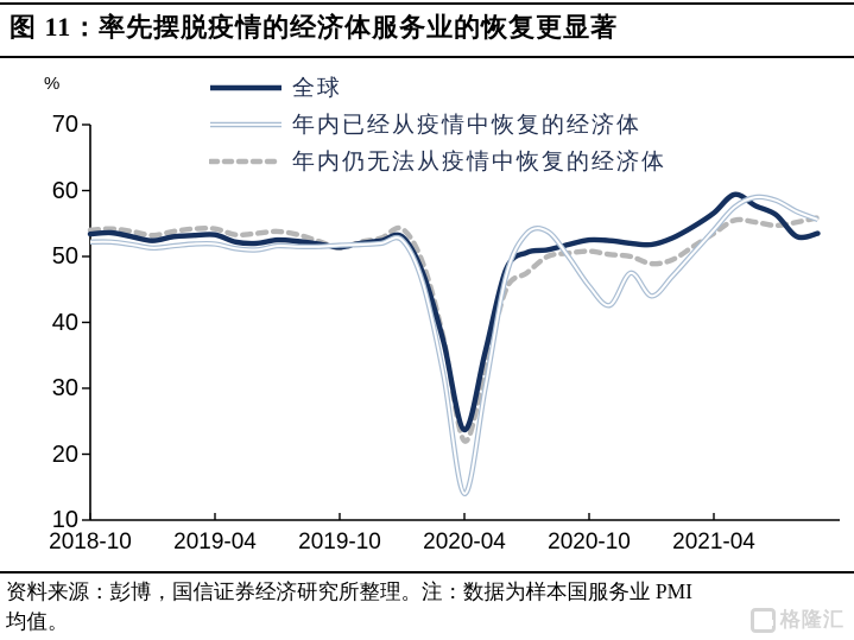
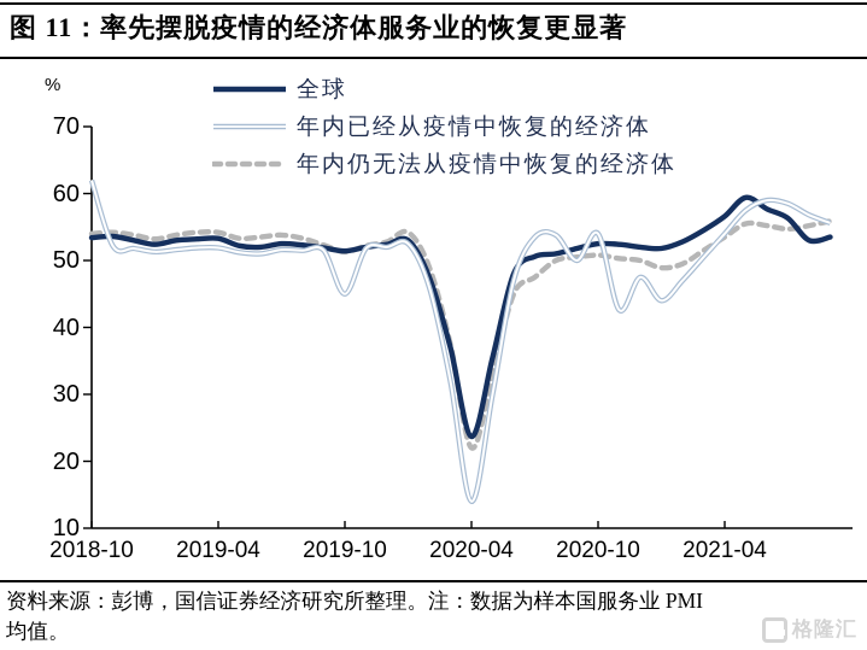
年内已经从疫情中恢复的经济体/2018-10: 52 -> 62
年内已经从疫情中恢复的经济体/2019-10: 52 -> 45
年内已经从疫情中恢复的经济体/2020-10: 46 -> 54
